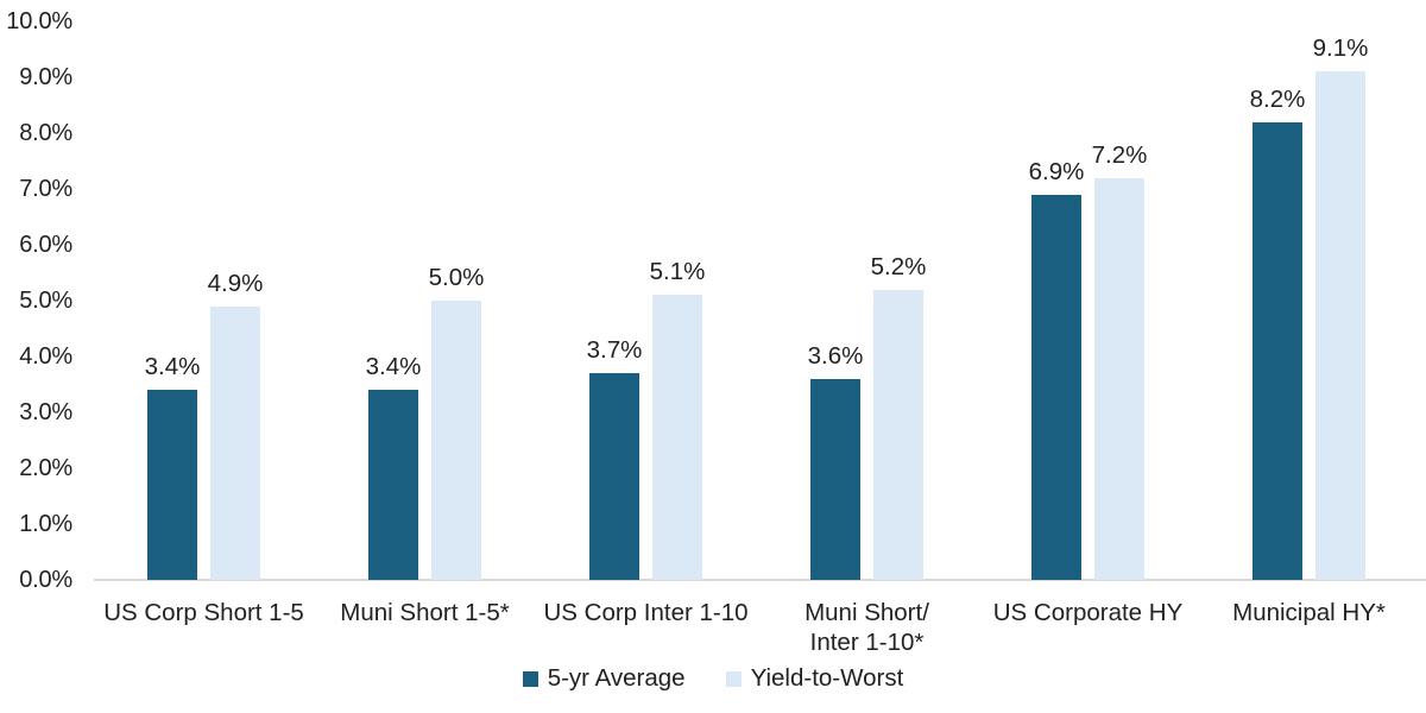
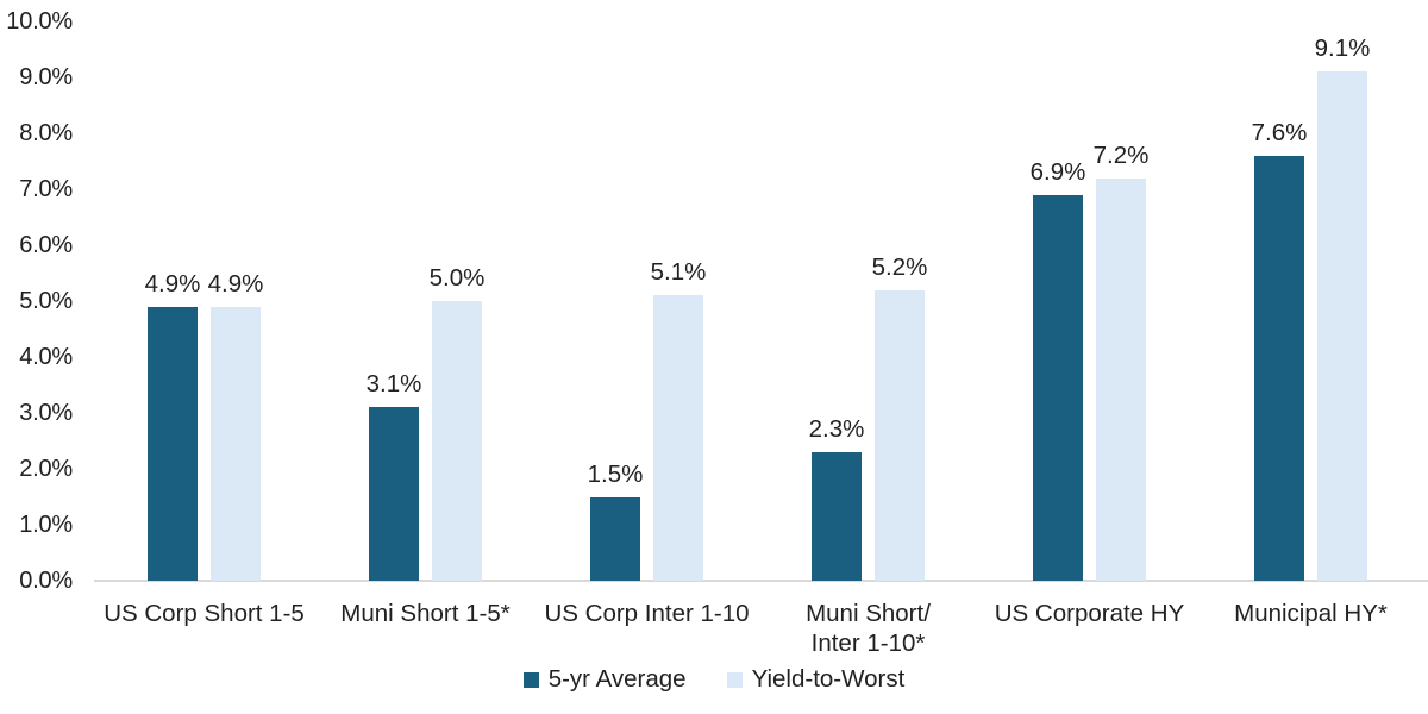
5-yr Average/US Corp Short 1-5: 3.4% -> 4.9%
5-yr Average/Muni Short 1-5*: 3.4% -> 3.1%
5-yr Average/US Corp Inter 1-10: 3.7% -> 1.5%
5-yr Average/Muni Short/ Inter 1-10*: 3.6% -> 2.3%
5-yr Average/Municipal HY*: 8.2% -> 7.6%
